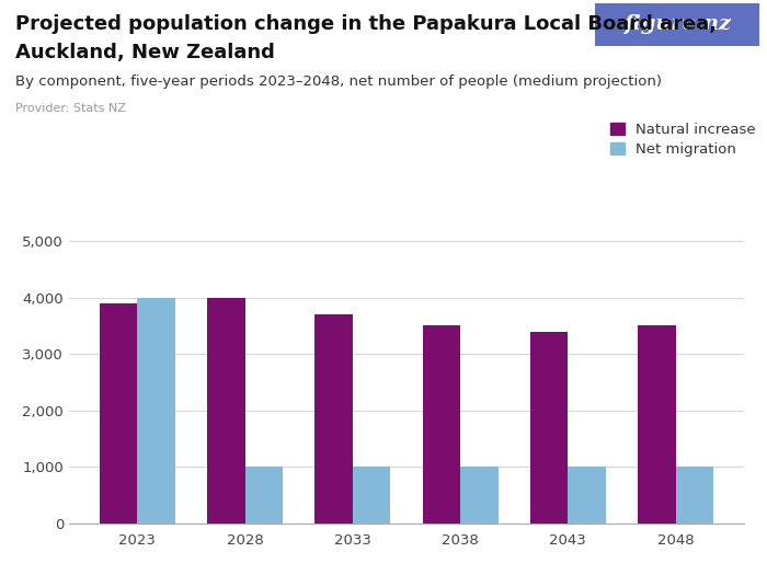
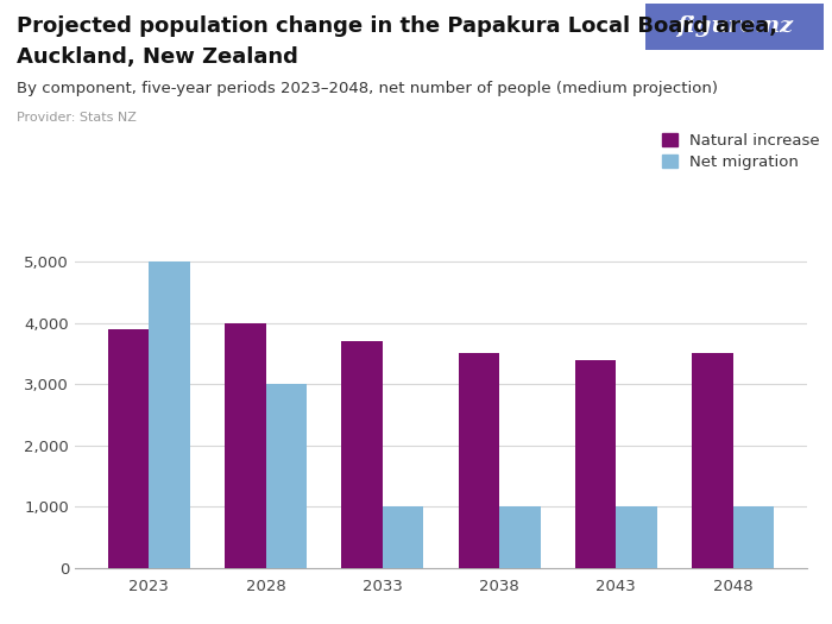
Net migration/2023: 4,000 -> 5,000
Net migration/2028: 1,000 -> 3,000
